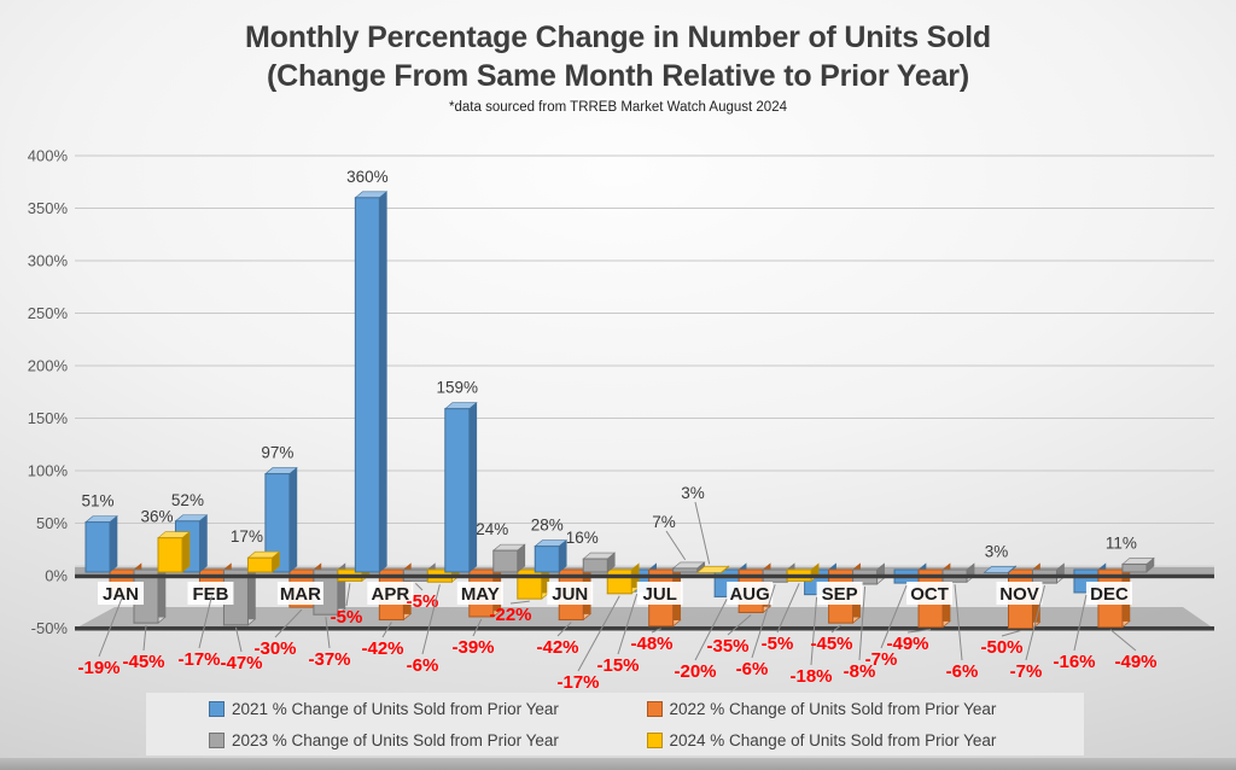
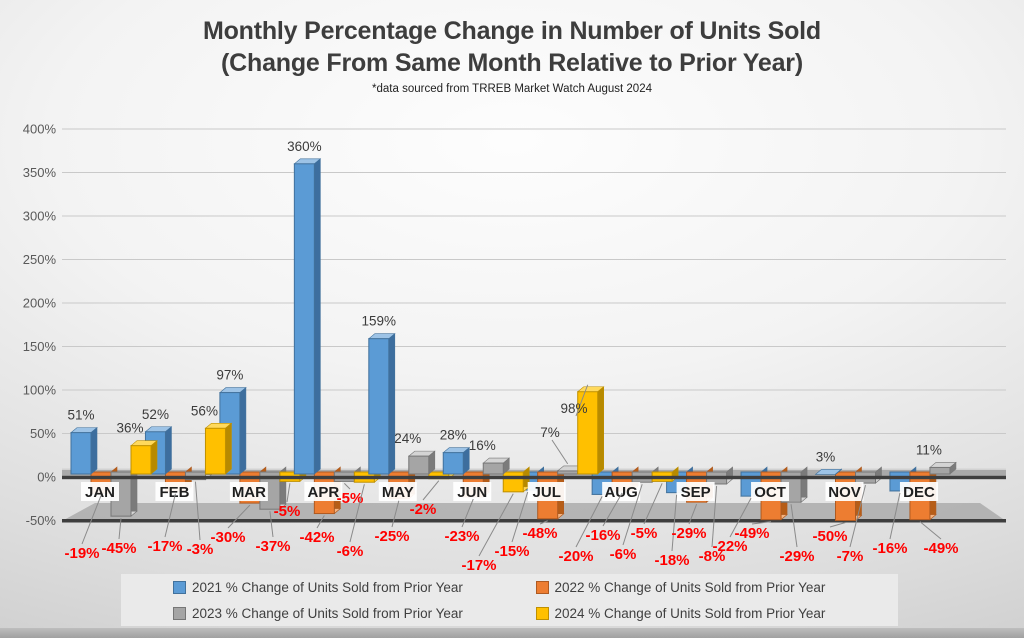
2023 % Change of Units Sold from Prior Year/FEB: -47% -> -3%
2024 % Change of Units Sold from Prior Year/FEB: 17% -> 56%
2022 % Change of Units Sold from Prior Year/MAY: -39% -> -25%
2024 % Change of Units Sold from Prior Year/MAY: -22% -> -2%
2022 % Change of Units Sold from Prior Year/JUN: -42% -> -23%
2024 % Change of Units Sold from Prior Year/JUL: 3% -> 98%
2022 % Change of Units Sold from Prior Year/AUG: -35% -> -16%
2022 % Change of Units Sold from Prior Year/SEP: -45% -> -29%
2021 % Change of Units Sold from Prior Year/OCT: -7% -> -22%
2023 % Change of Units Sold from Prior Year/OCT: -6% -> -29%
